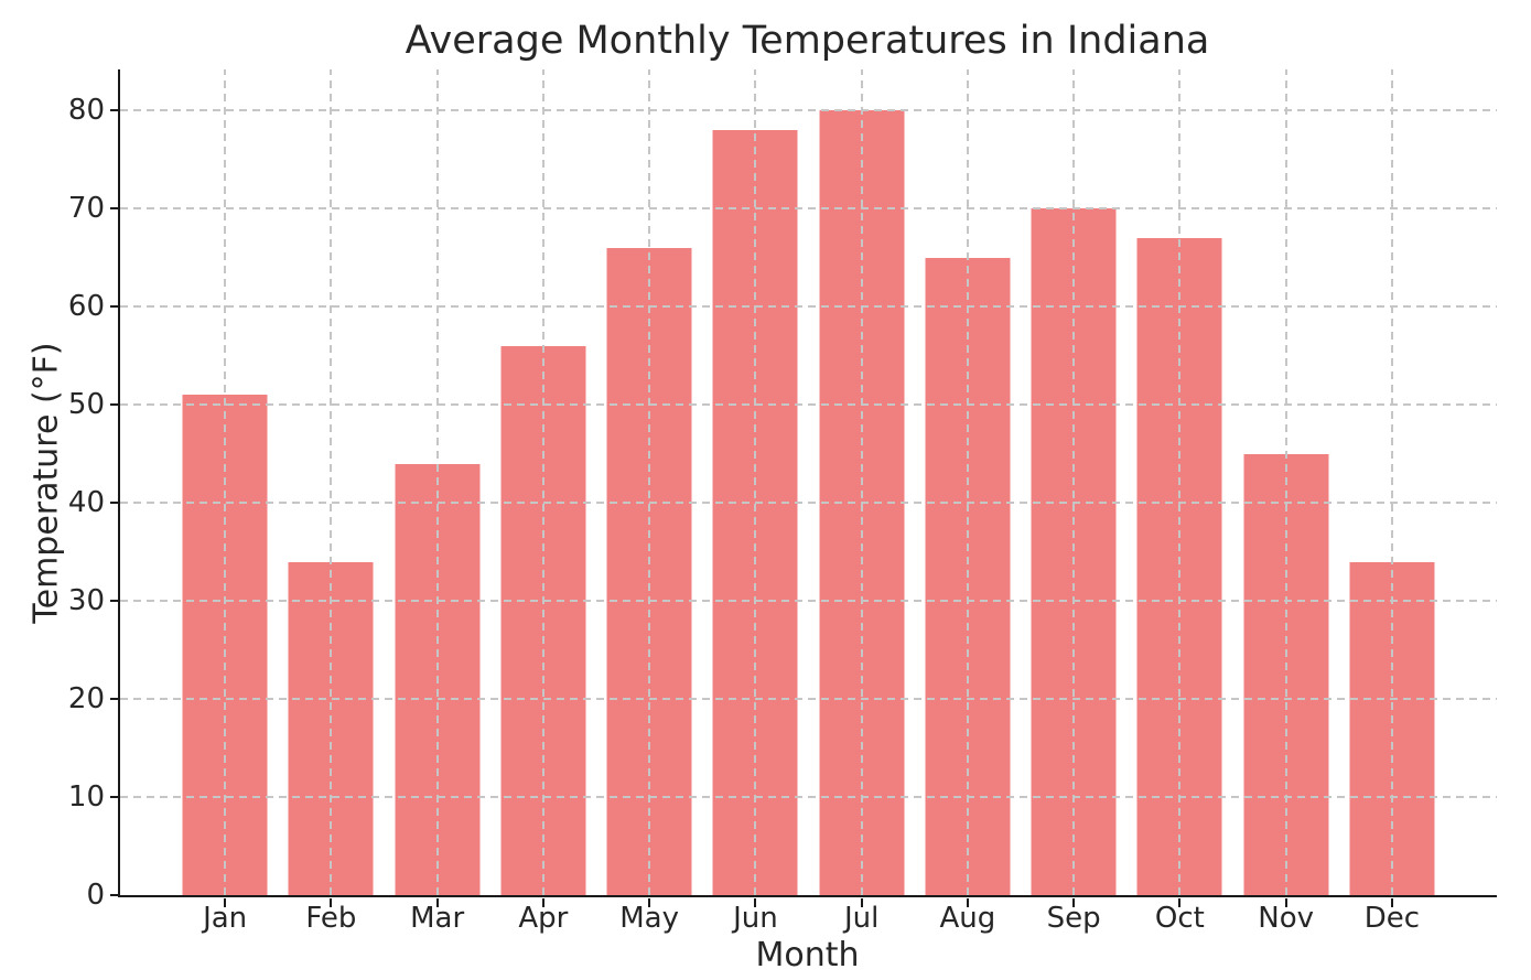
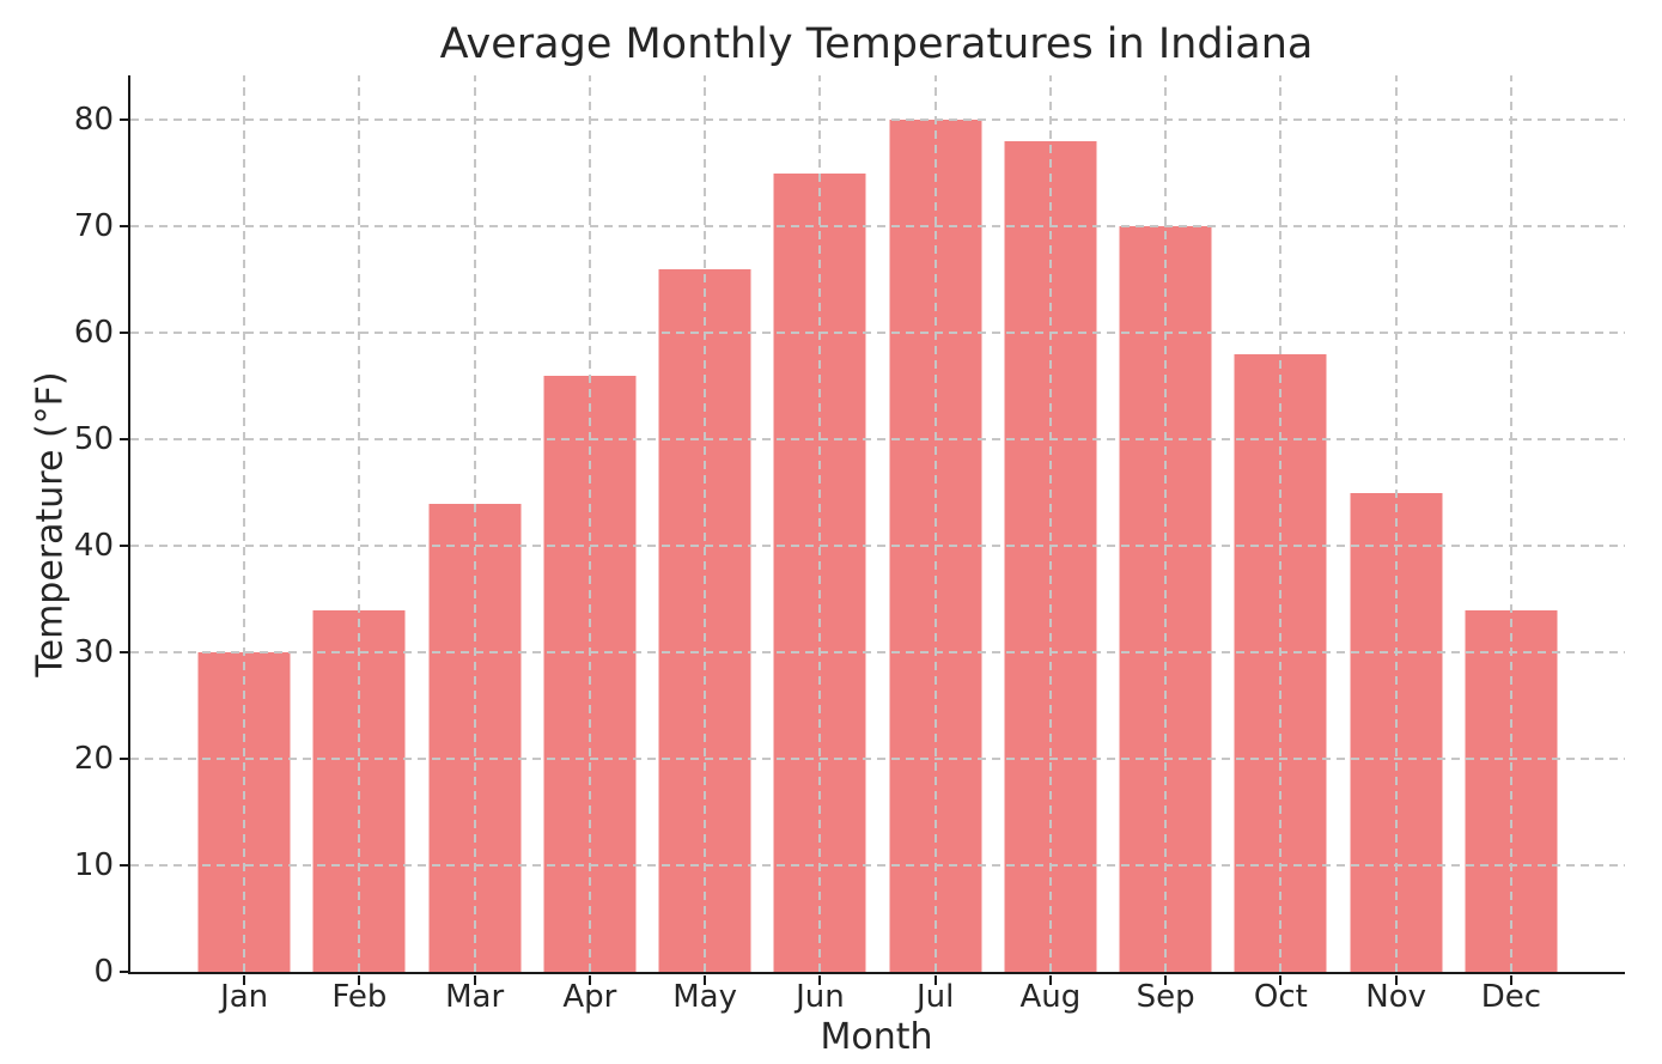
Jan: 51 -> 30
Jun: 78 -> 75
Aug: 65 -> 78
Oct: 67 -> 58
